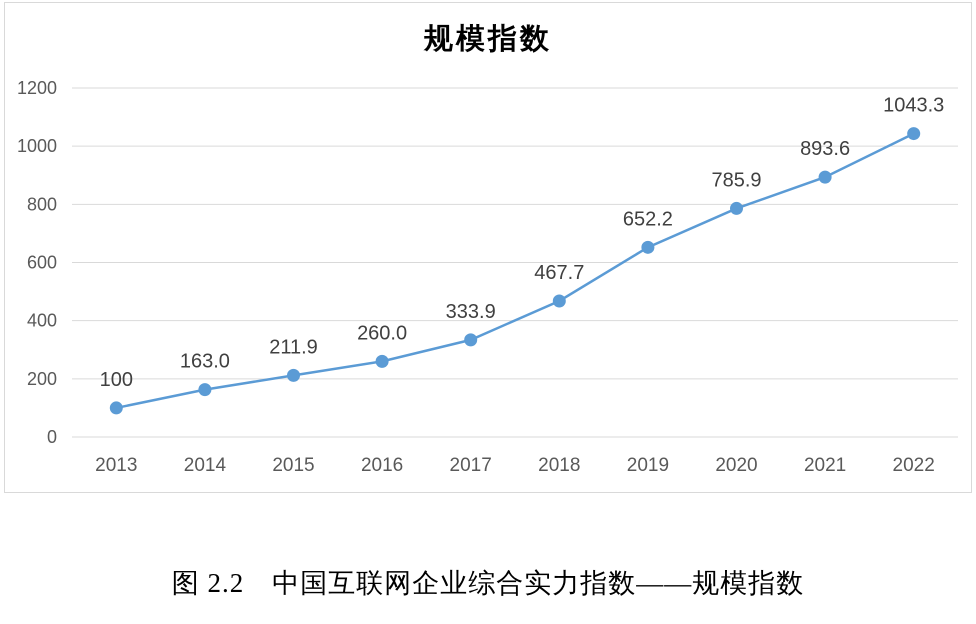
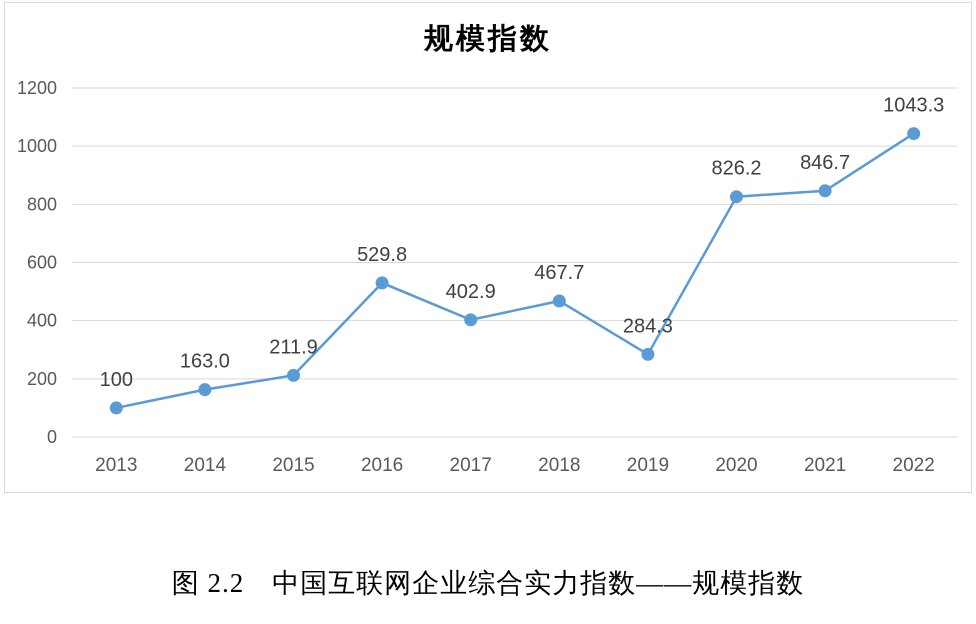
2016: 260.0 -> 529.8
2017: 333.9 -> 402.9
2019: 652.2 -> 284.3
2020: 785.9 -> 826.2
2021: 893.6 -> 846.7
